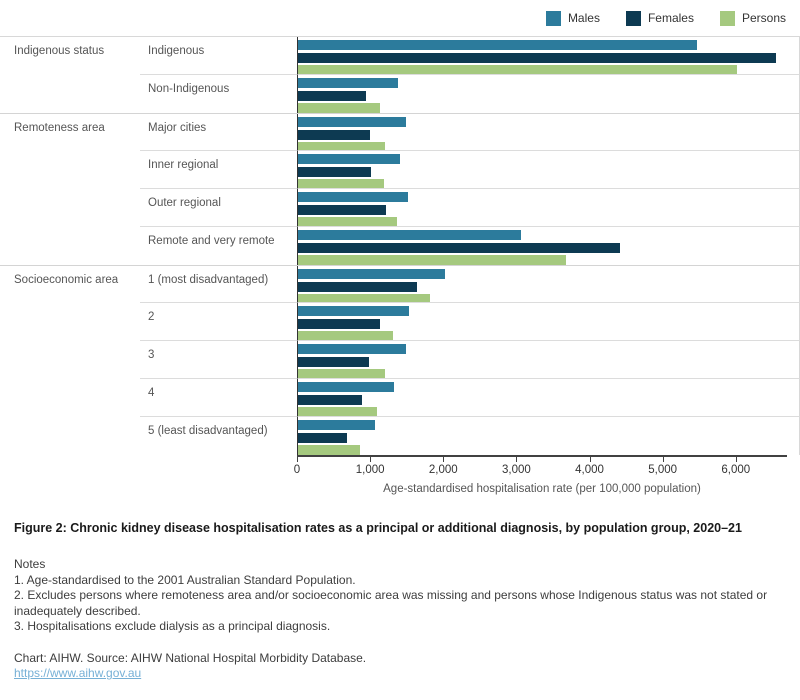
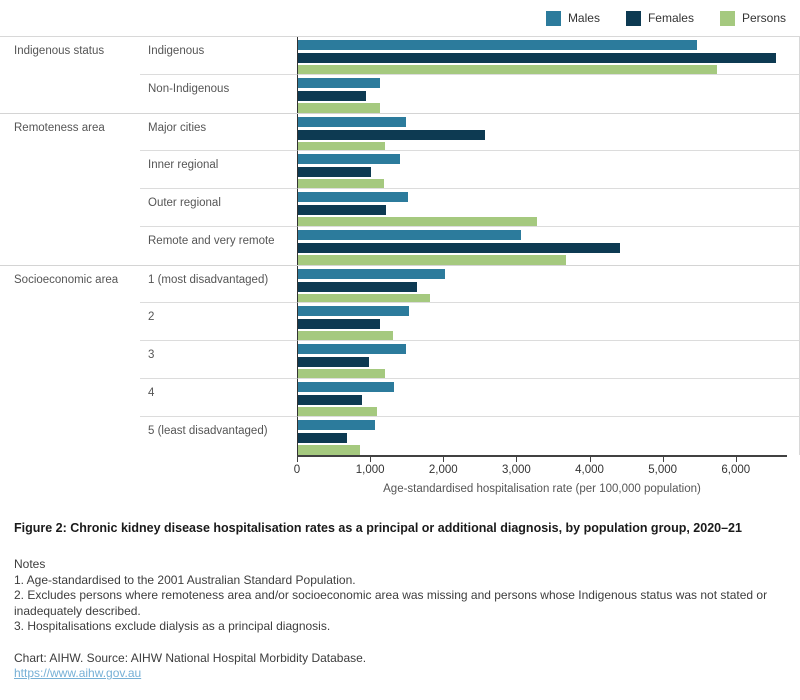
Persons/Indigenous: 5900 -> 5600
Males/Non-Indigenous: 1300 -> 1100
Females/Major cities: 1000 -> 2500
Persons/Outer regional: 1300 -> 3200
